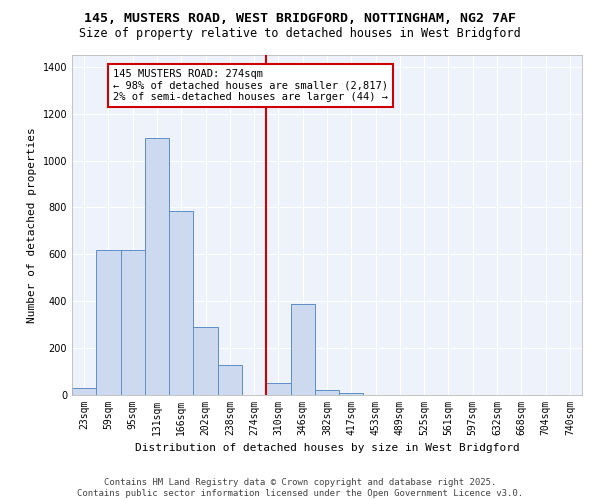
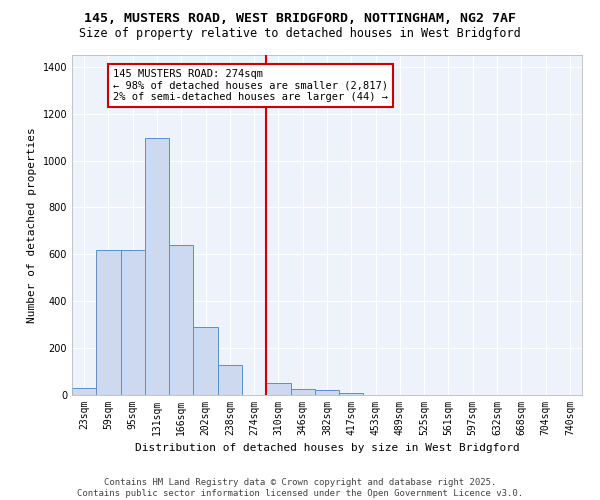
166sqm: 785 -> 640
346sqm: 390 -> 25
